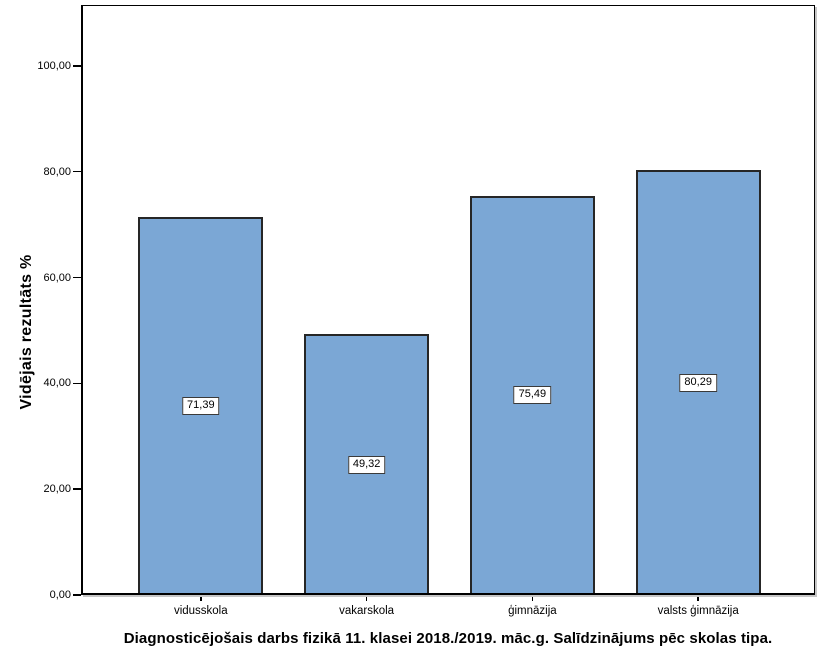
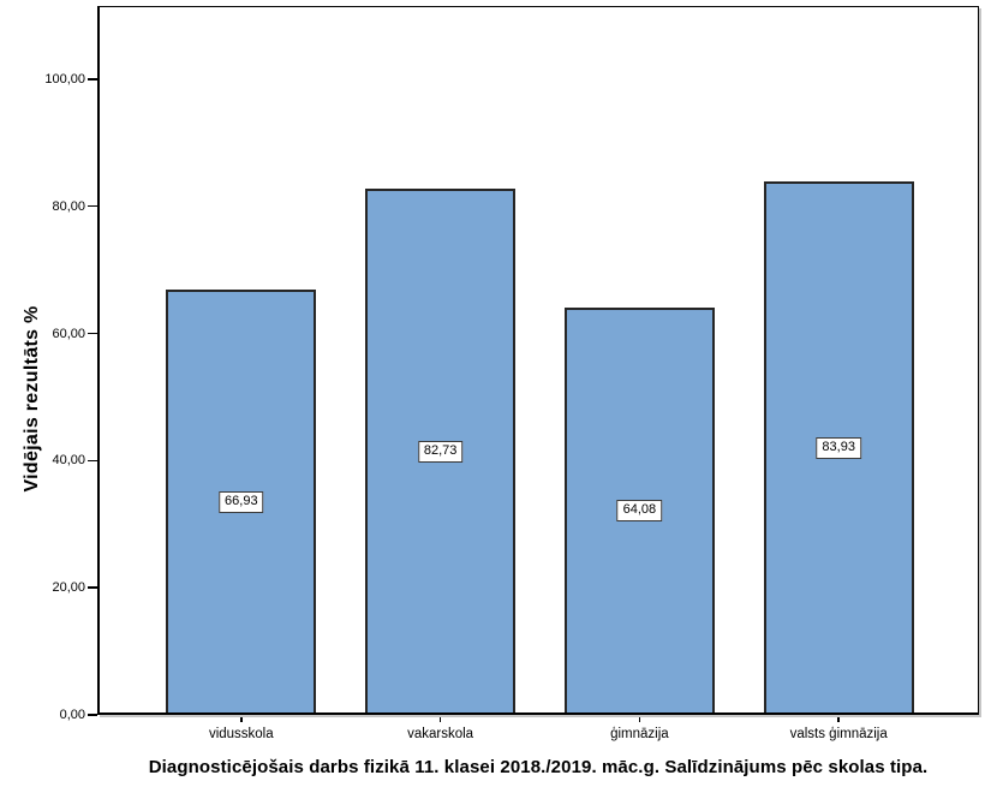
vidusskola: 71,39 -> 66,93
vakarskola: 49,32 -> 82,73
ģimnāzija: 75,49 -> 64,08
valsts ģimnāzija: 80,29 -> 83,93
